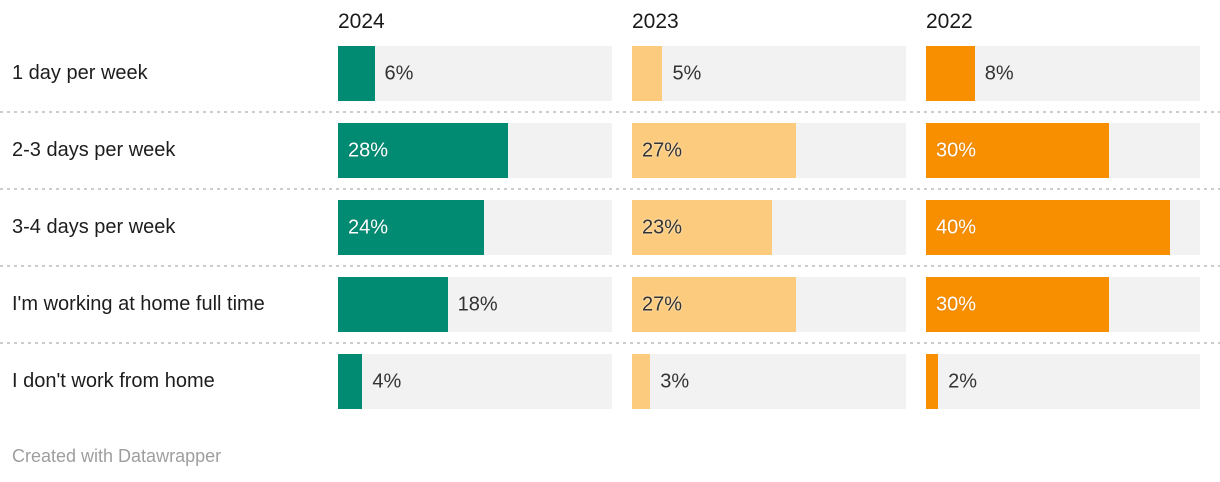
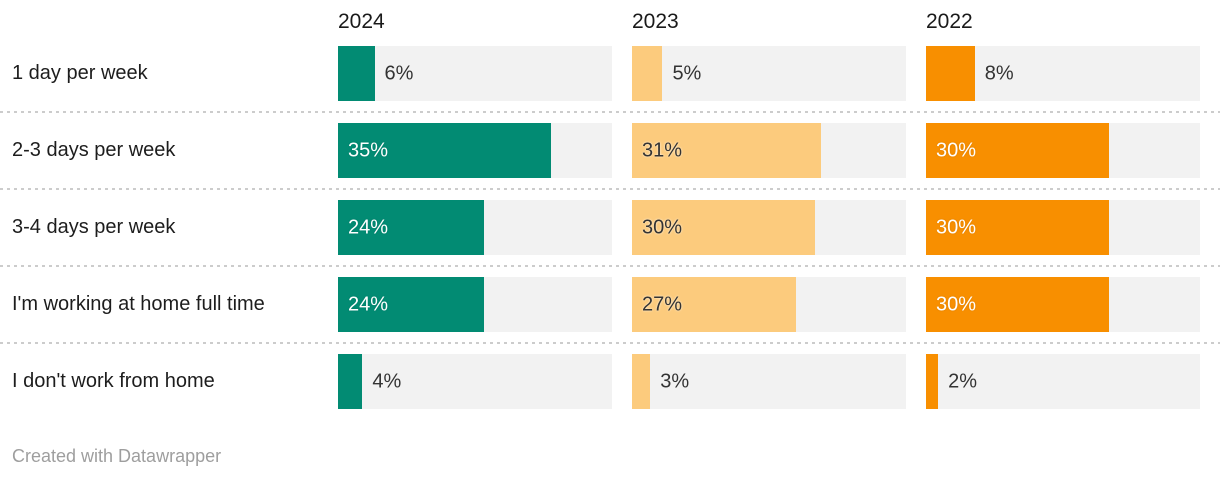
2024/2-3 days per week: 28% -> 35%
2023/2-3 days per week: 27% -> 31%
2023/3-4 days per week: 23% -> 30%
2022/3-4 days per week: 40% -> 30%
2024/I'm working at home full time: 18% -> 24%
